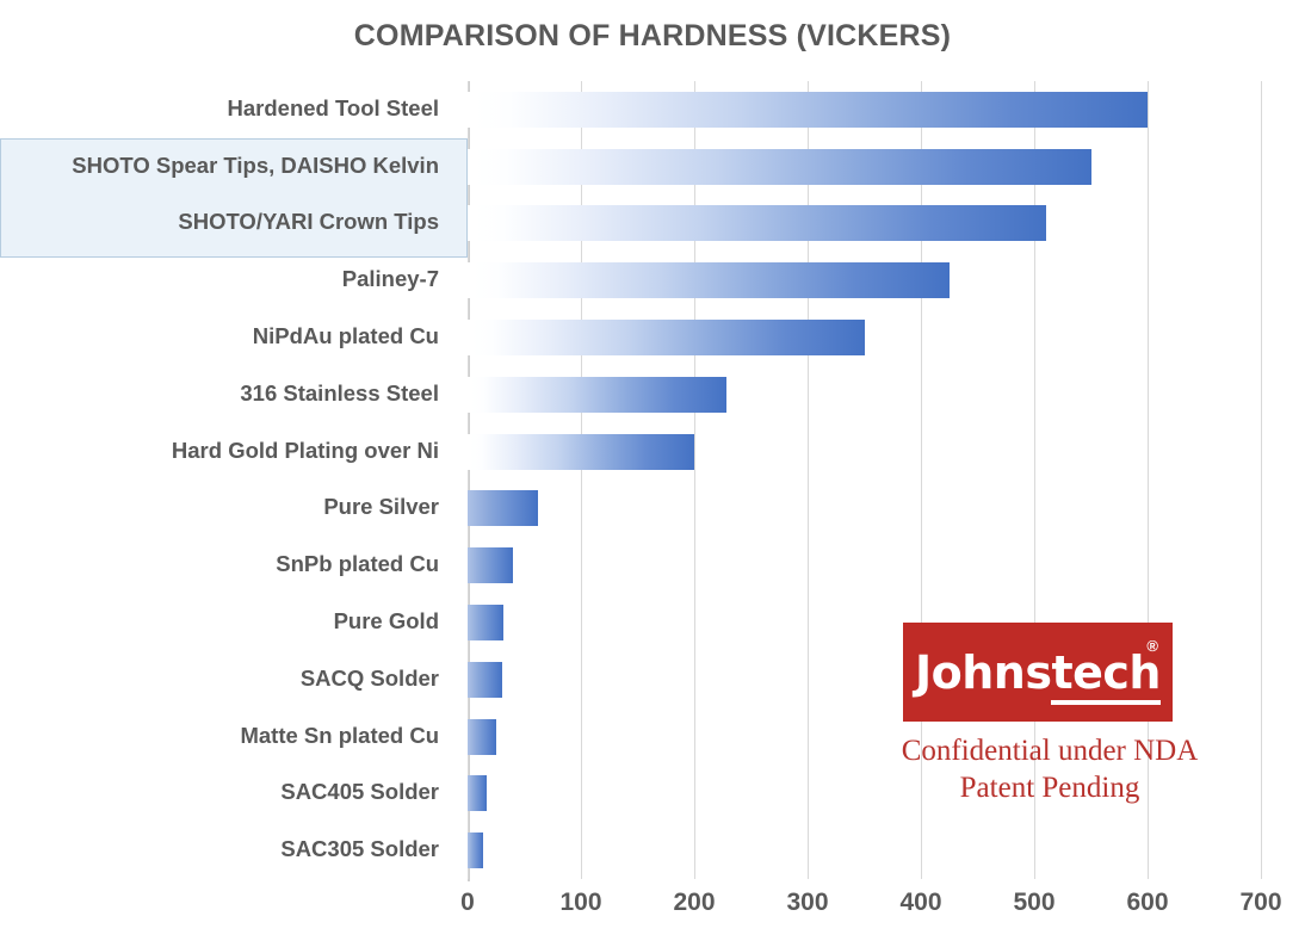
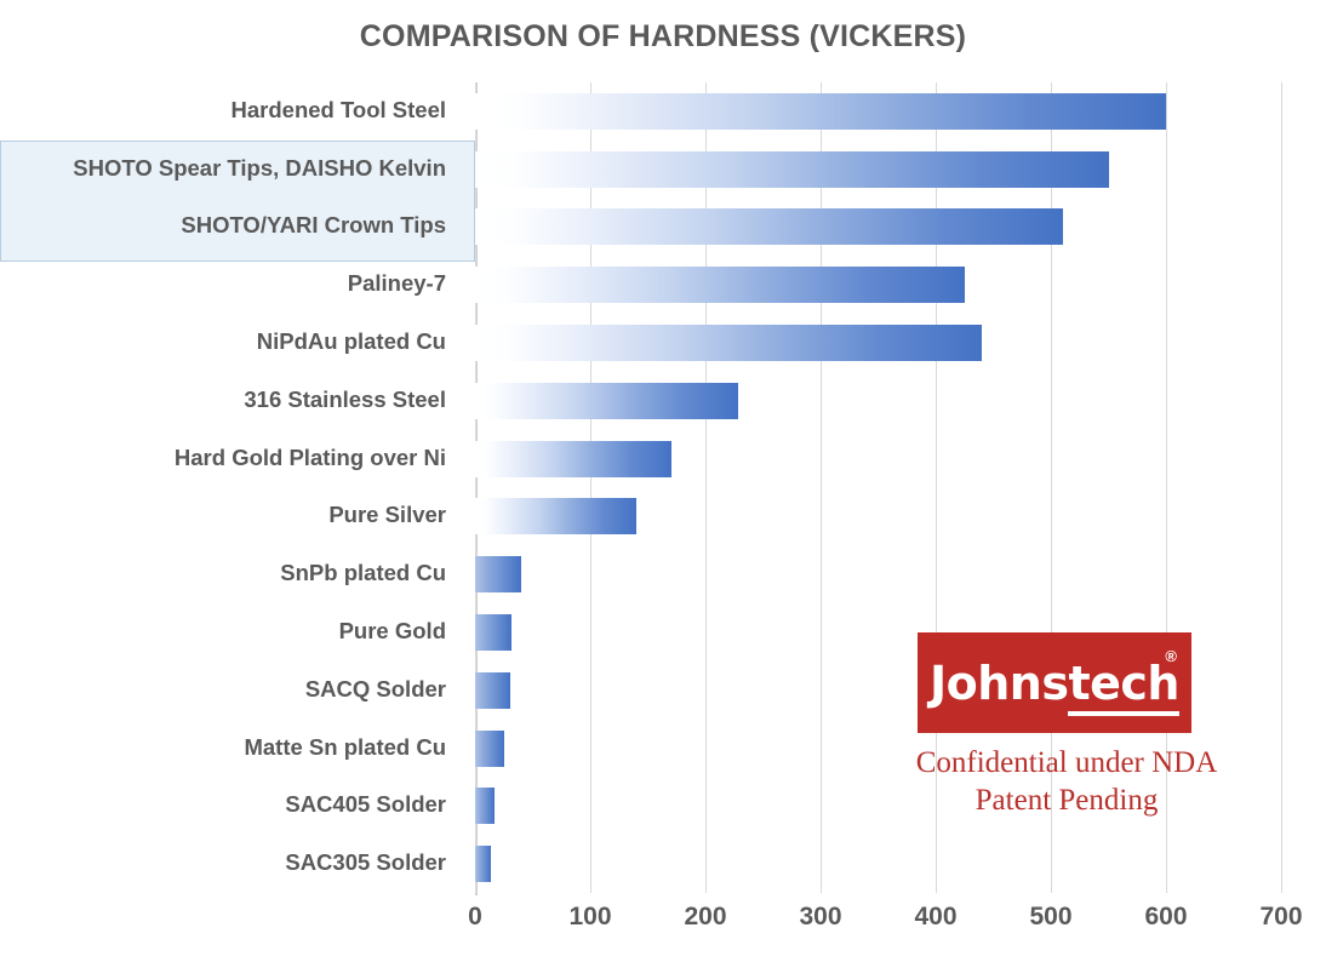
NiPdAu plated Cu: 350 -> 440
Hard Gold Plating over Ni: 200 -> 170
Pure Silver: 60 -> 140
